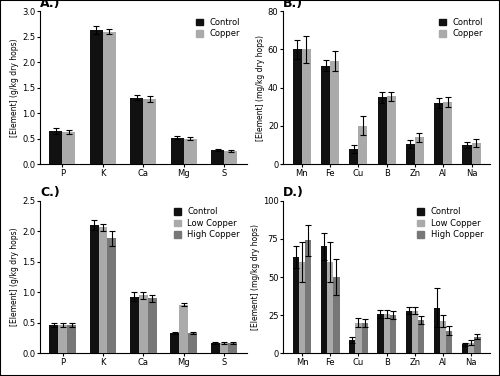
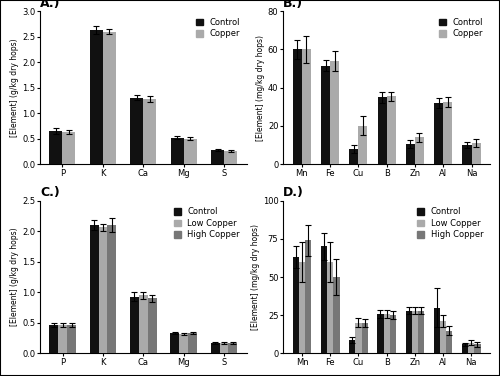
C.)/High Copper/K: 1.88 -> 2.10
C.)/Low Copper/Mg: 0.80 -> 0.32
D.)/High Copper/Zn: 22 -> 28
D.)/High Copper/Na: 11 -> 6
